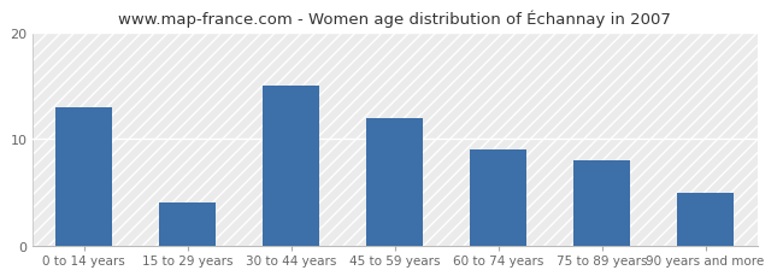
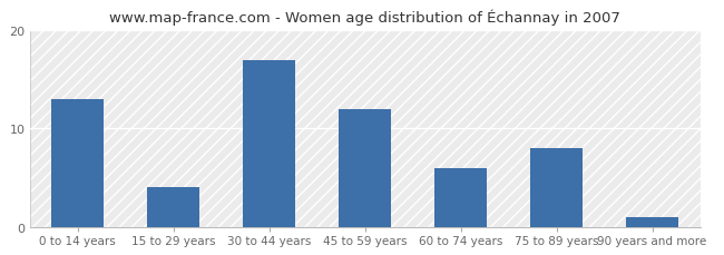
30 to 44 years: 15 -> 17
60 to 74 years: 9 -> 6
90 years and more: 5 -> 1
